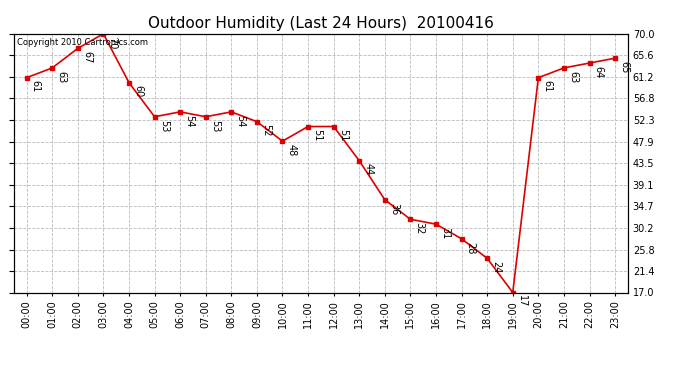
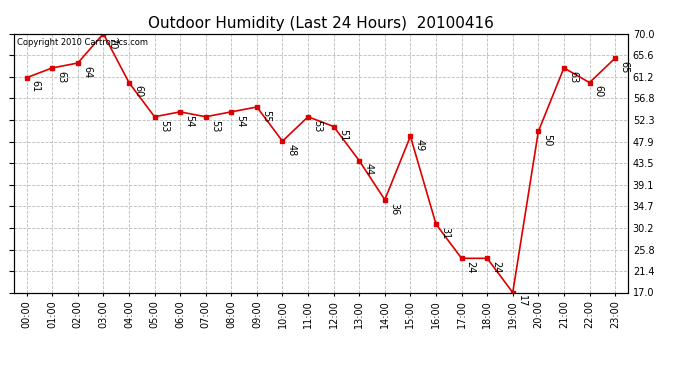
02:00: 67 -> 64
09:00: 52 -> 55
11:00: 51 -> 53
15:00: 32 -> 49
17:00: 28 -> 24
20:00: 61 -> 50
22:00: 64 -> 60
